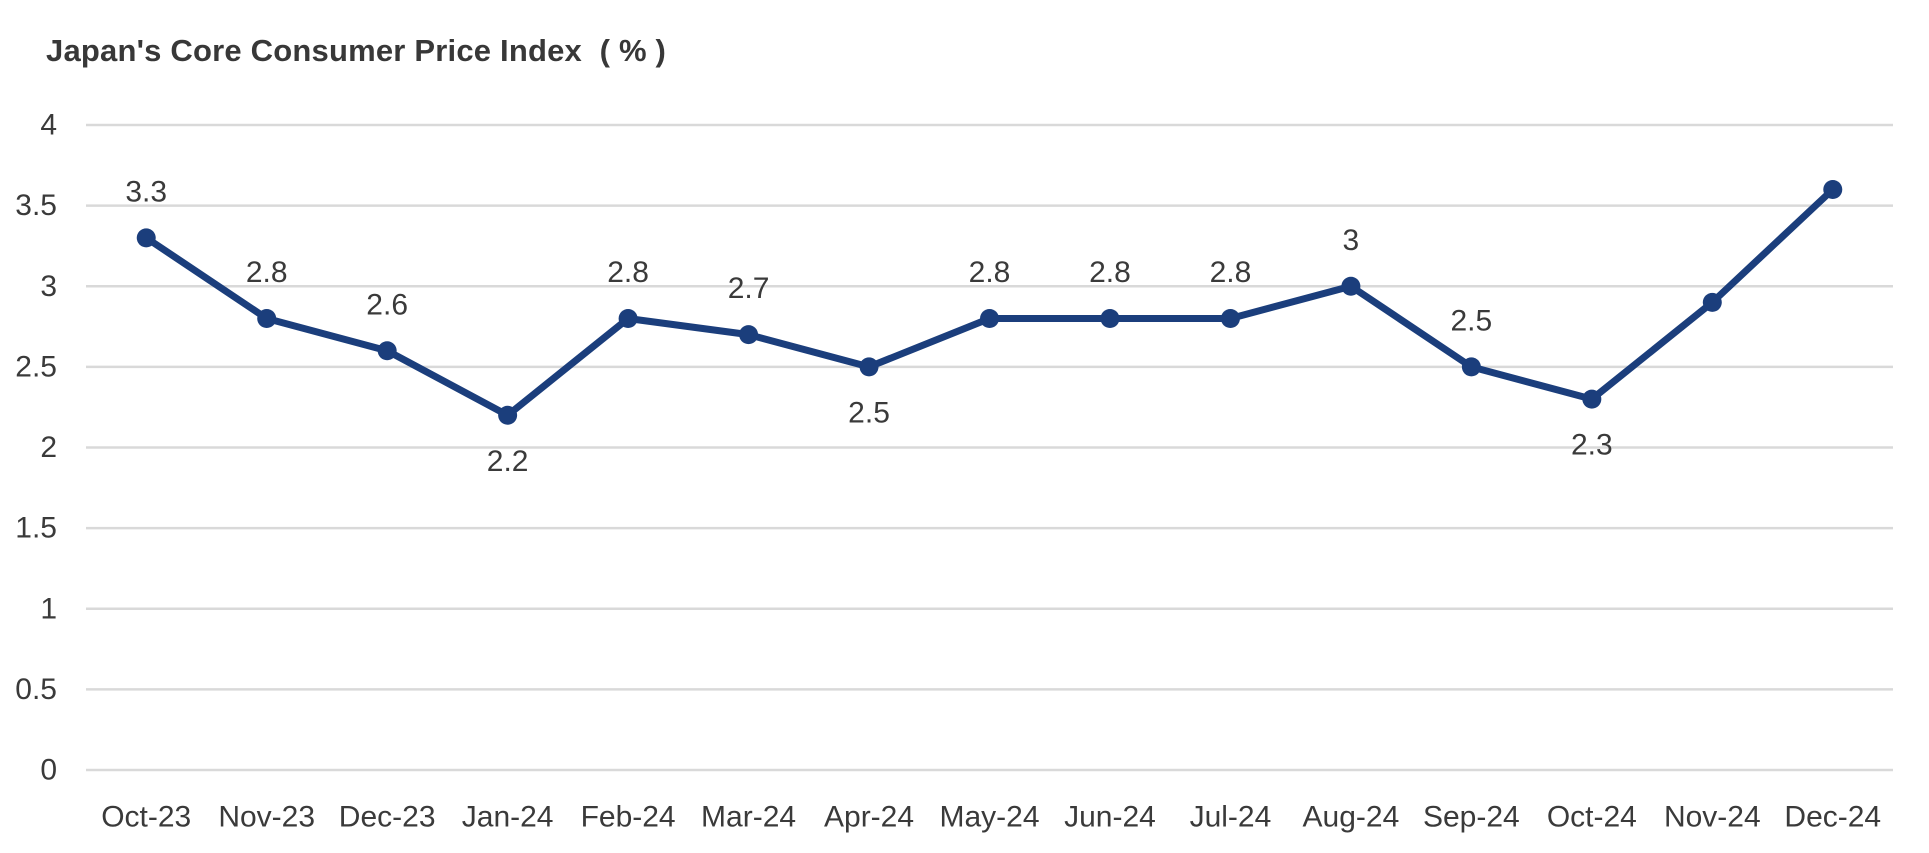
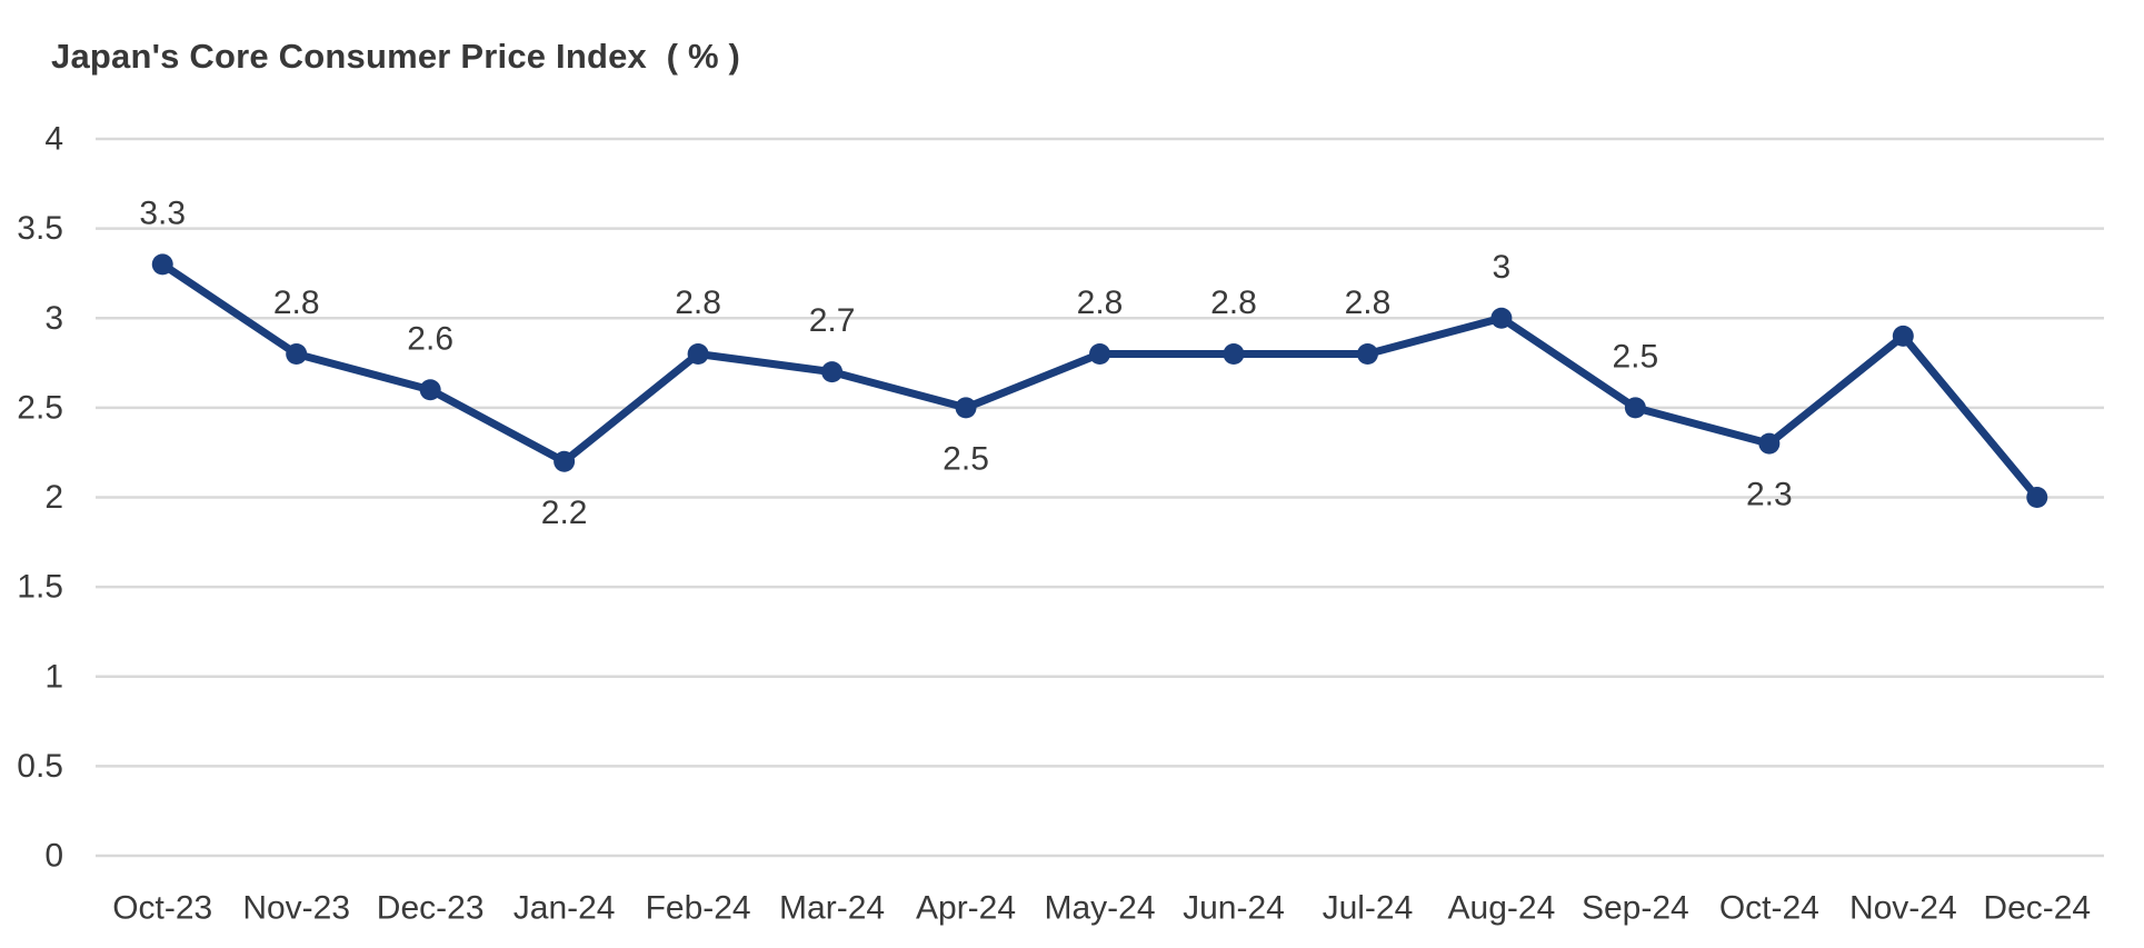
Dec-24: 3.6 -> 2.0
